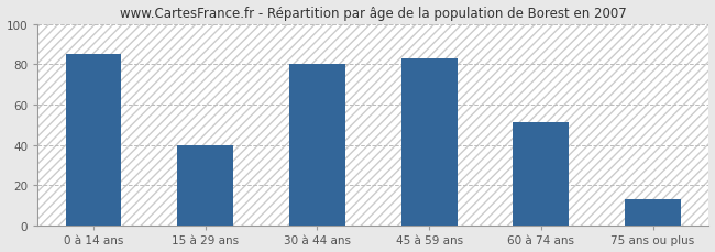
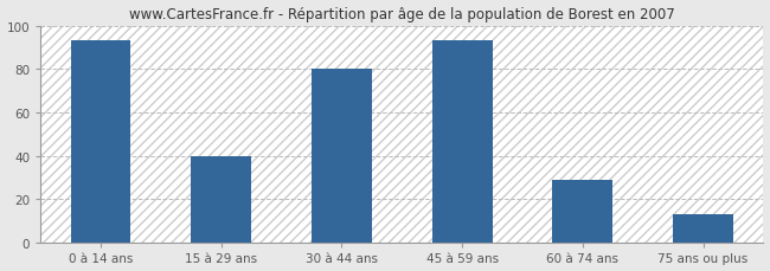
0 à 14 ans: 85 -> 93
45 à 59 ans: 83 -> 93
60 à 74 ans: 51 -> 29
